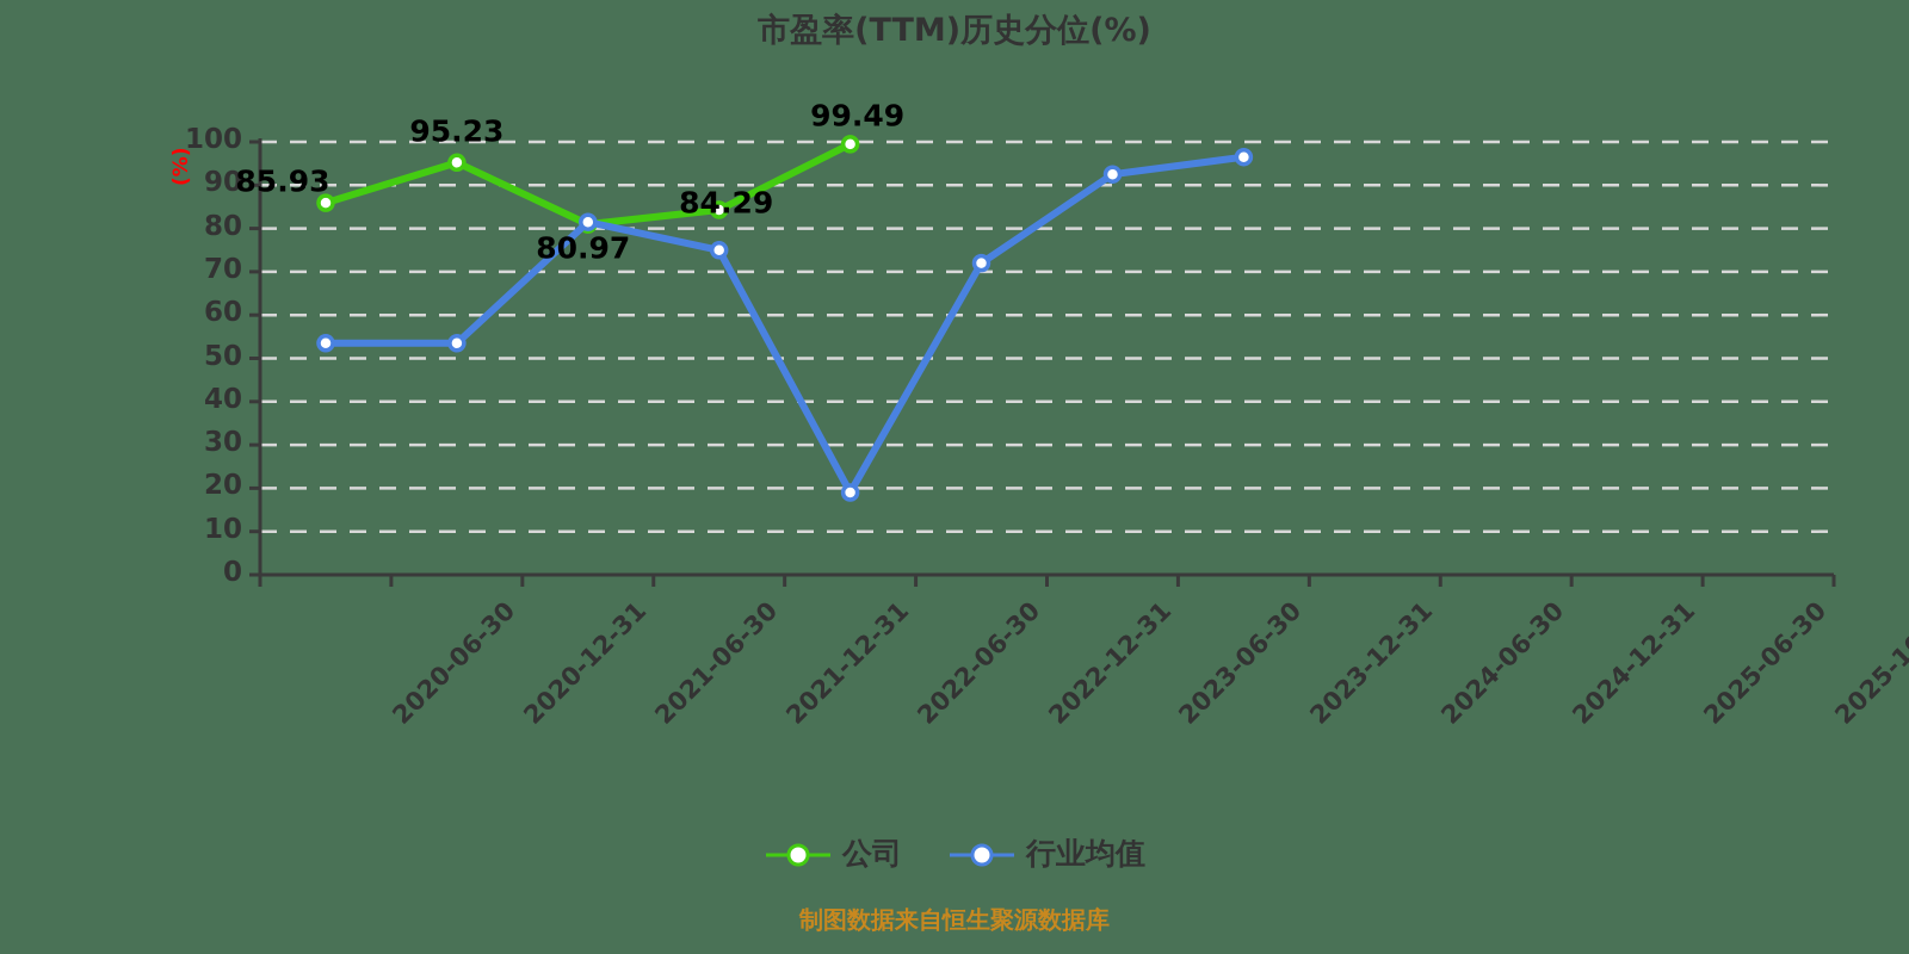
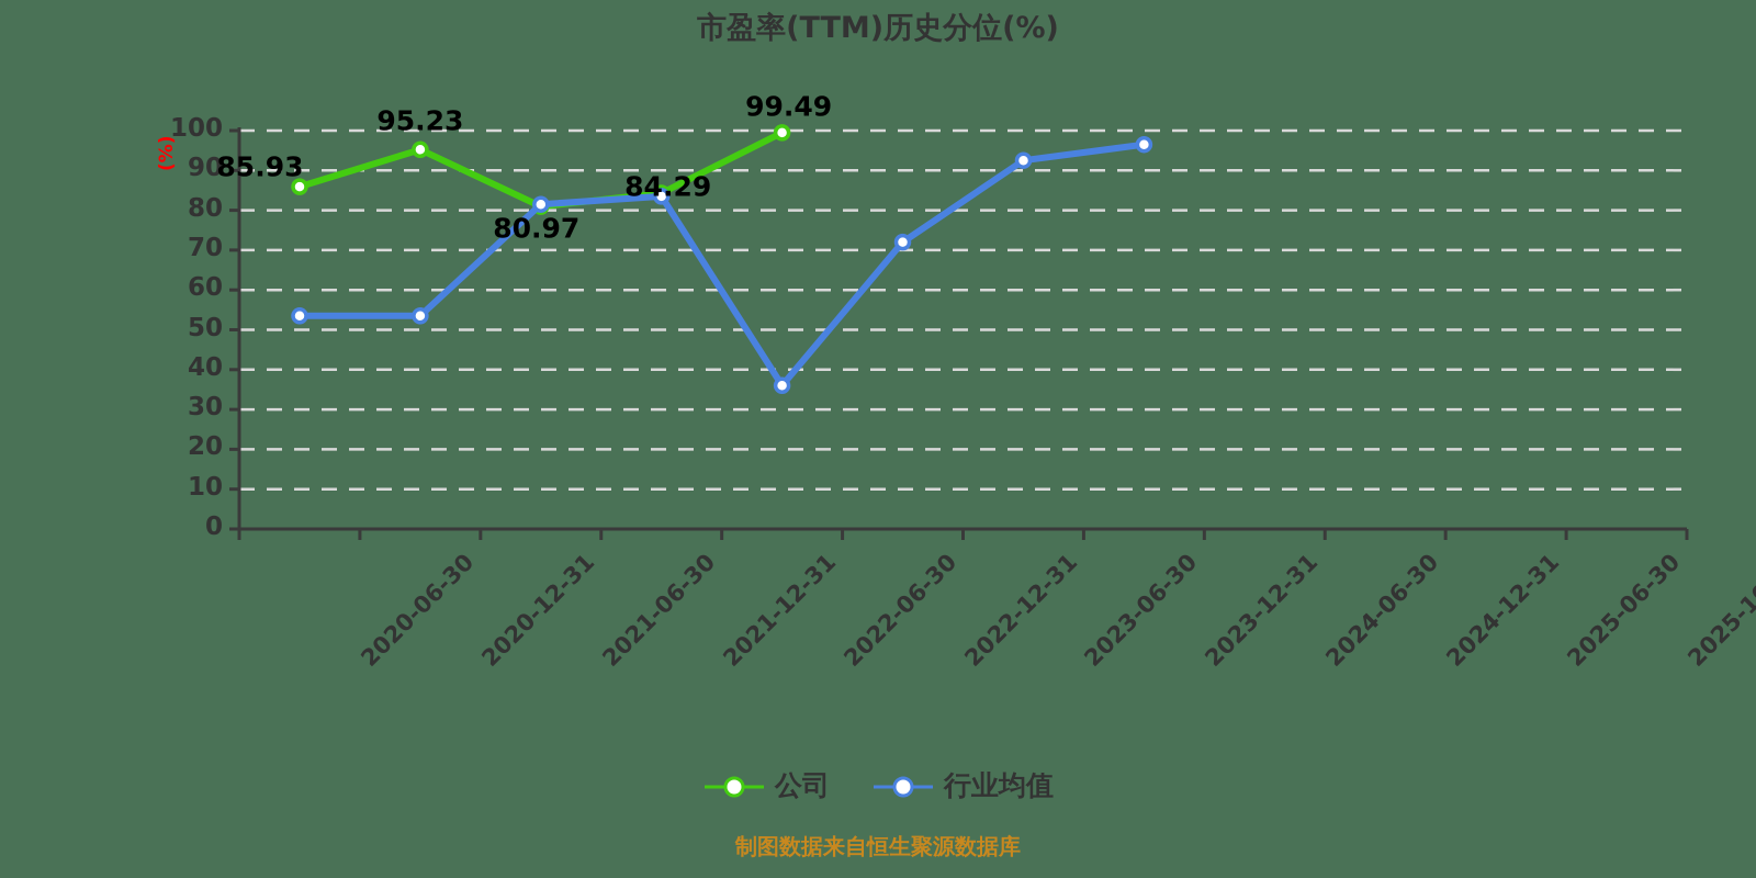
行业均值/2021-12-31: 75 -> 84
行业均值/2022-06-30: 19 -> 36
